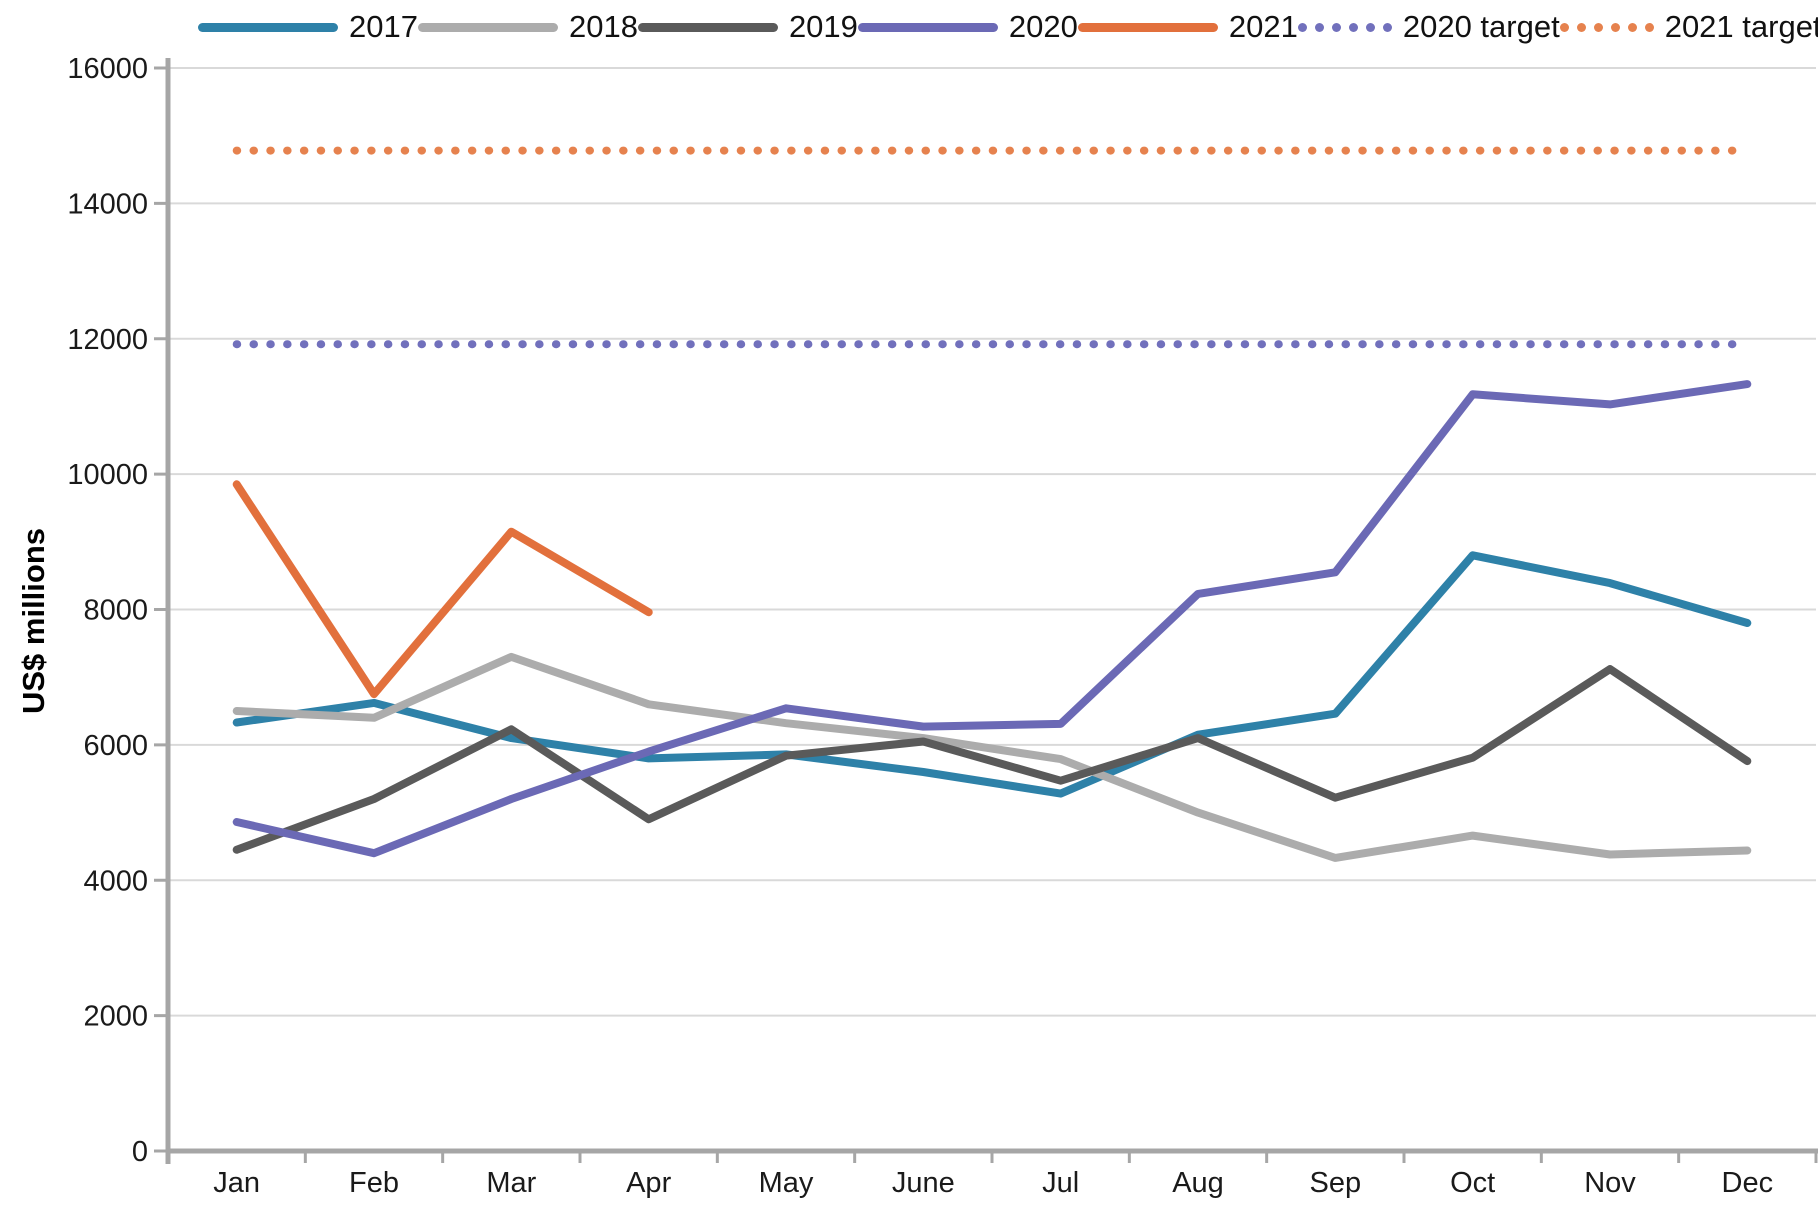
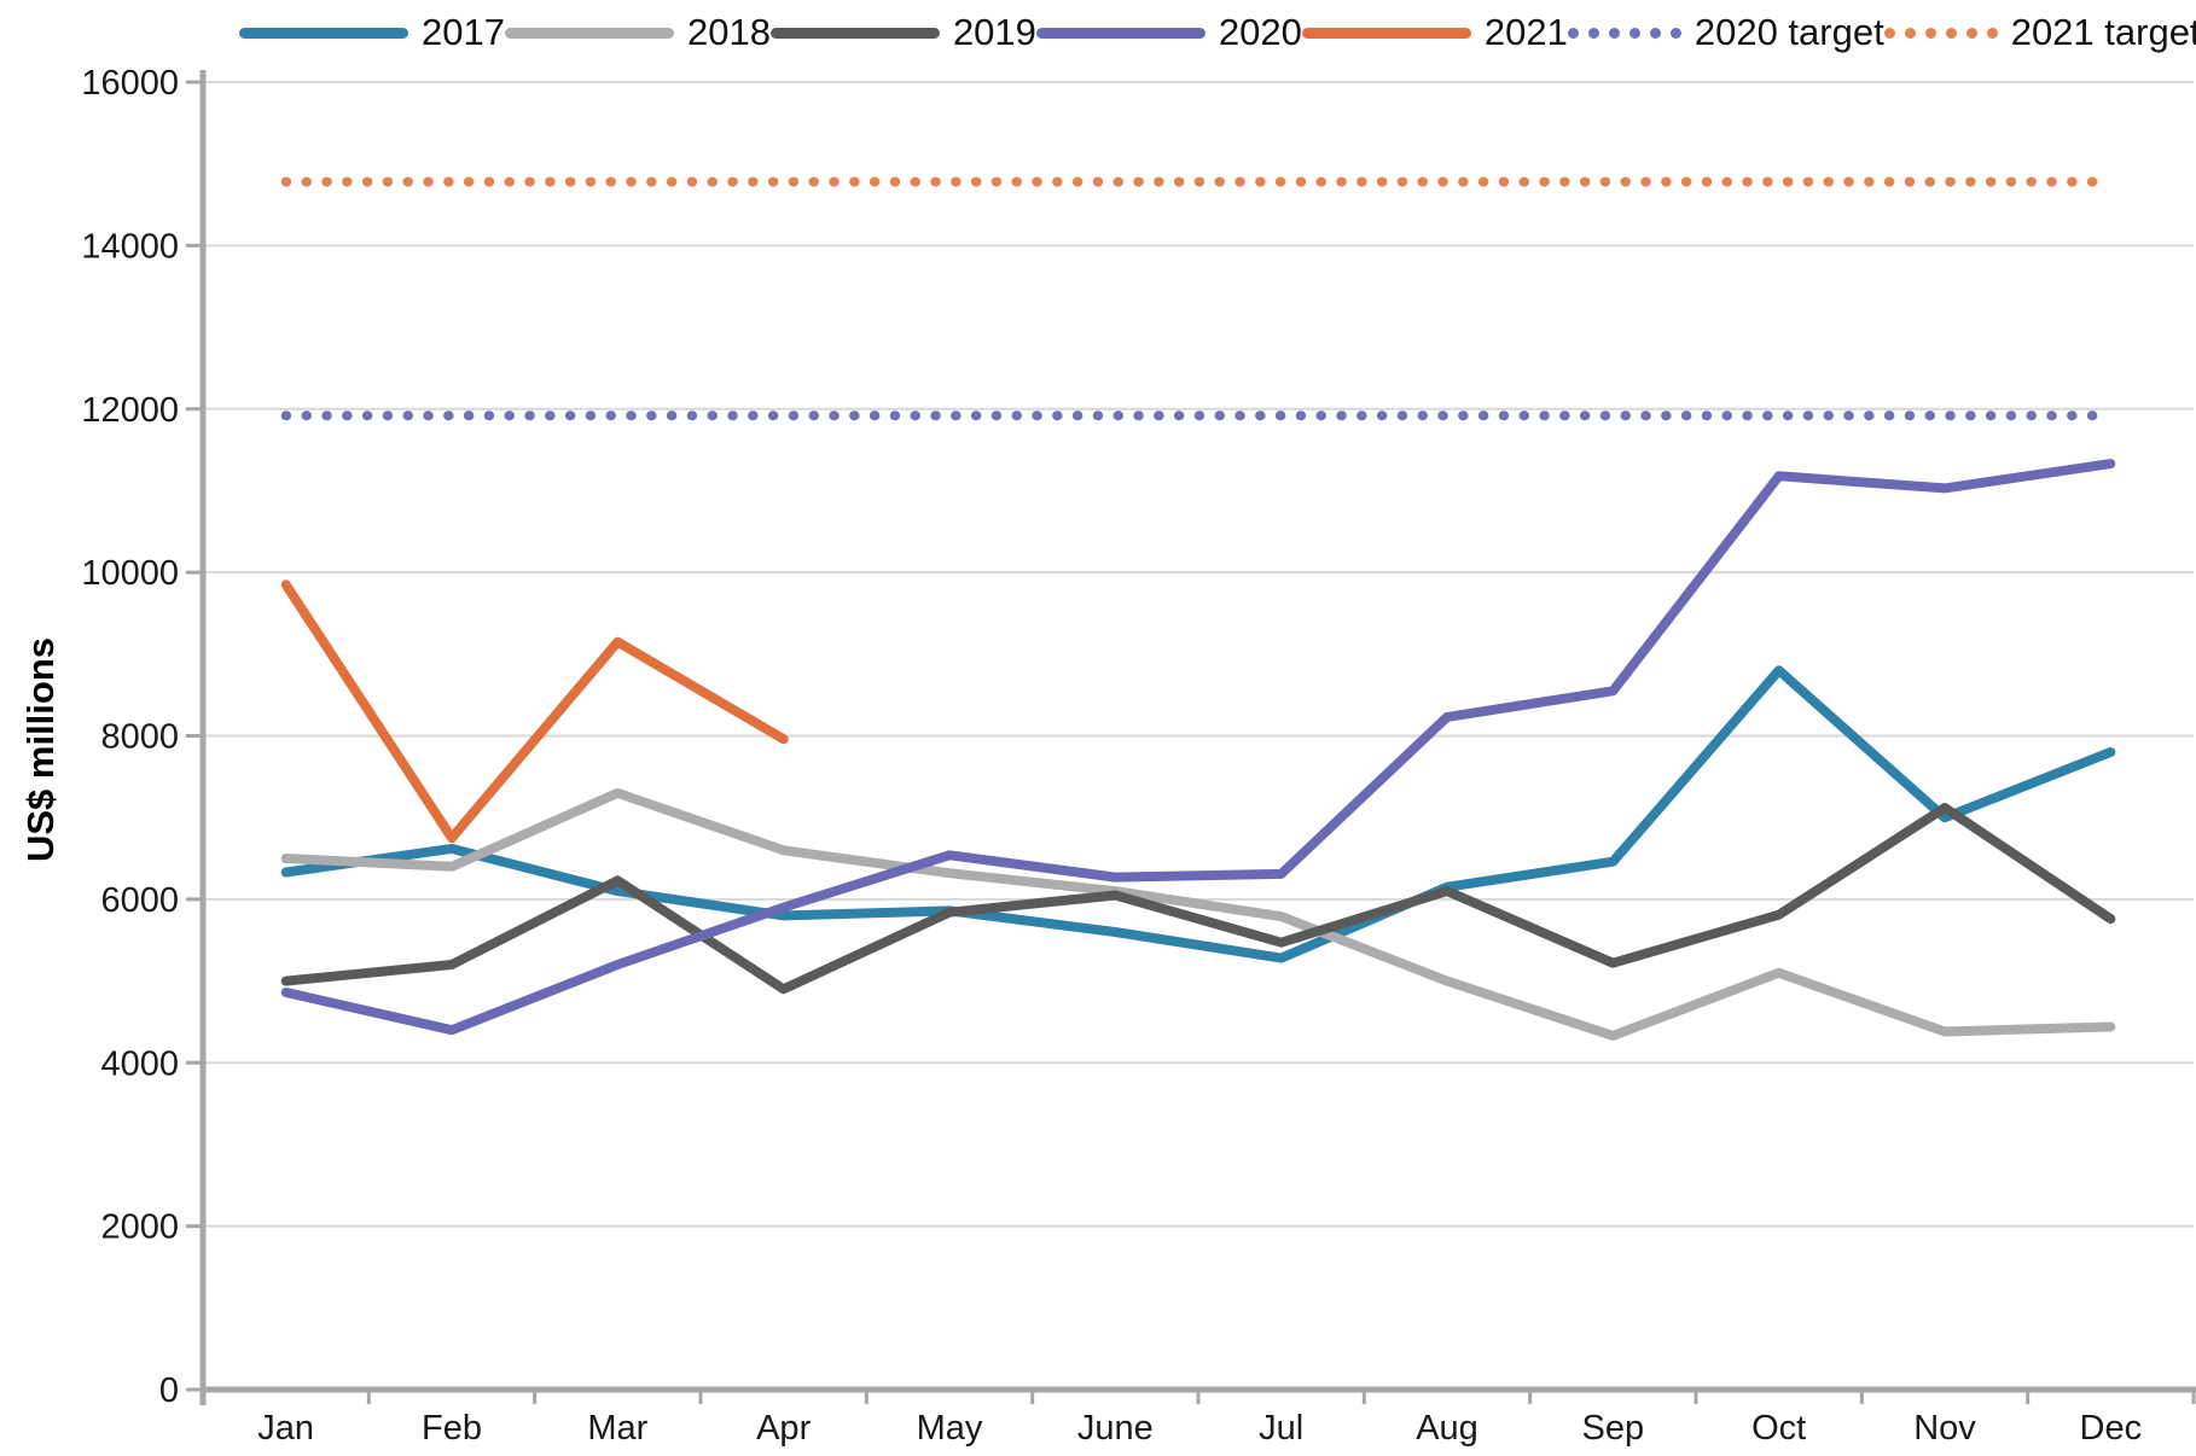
2019/Jan: 4400 -> 5000
2018/Oct: 4700 -> 5100
2017/Nov: 8400 -> 7000
